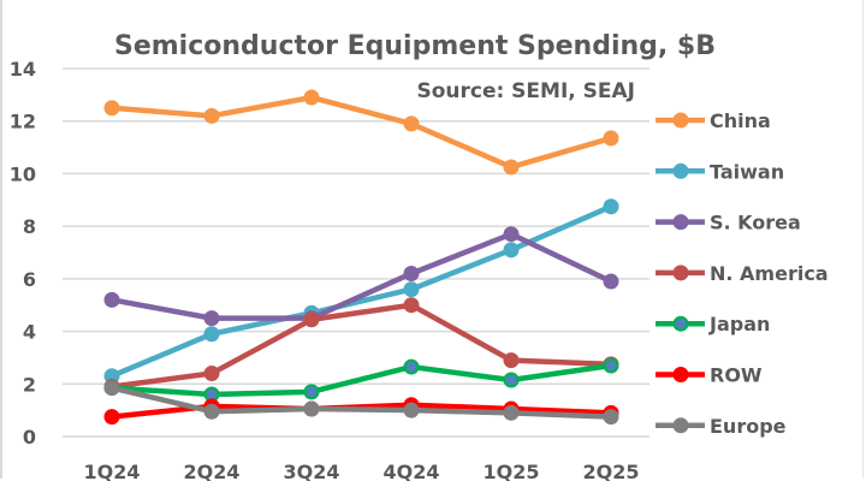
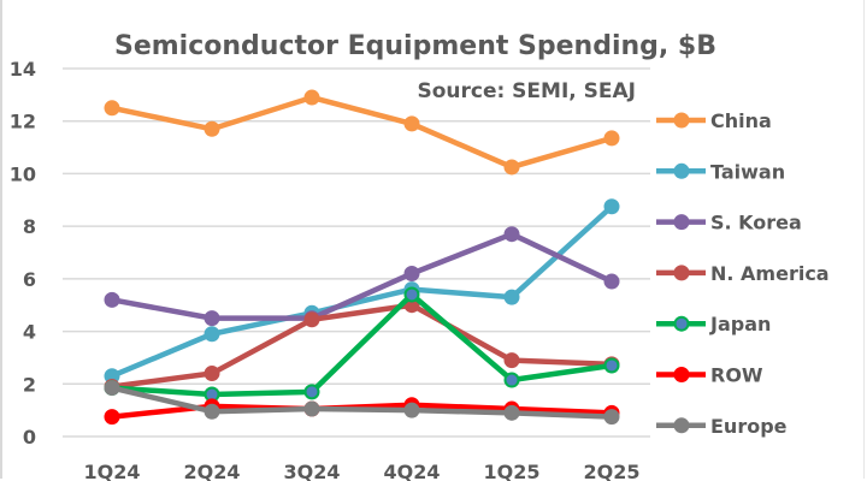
China/2Q24: 12.2 -> 11.7
Japan/4Q24: 2.6 -> 5.4
Taiwan/1Q25: 7.1 -> 5.3
